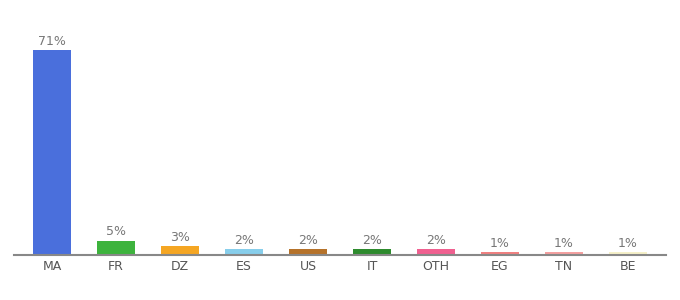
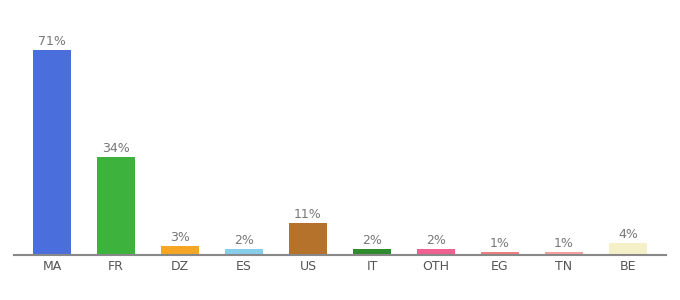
FR: 5% -> 34%
US: 2% -> 11%
BE: 1% -> 4%
